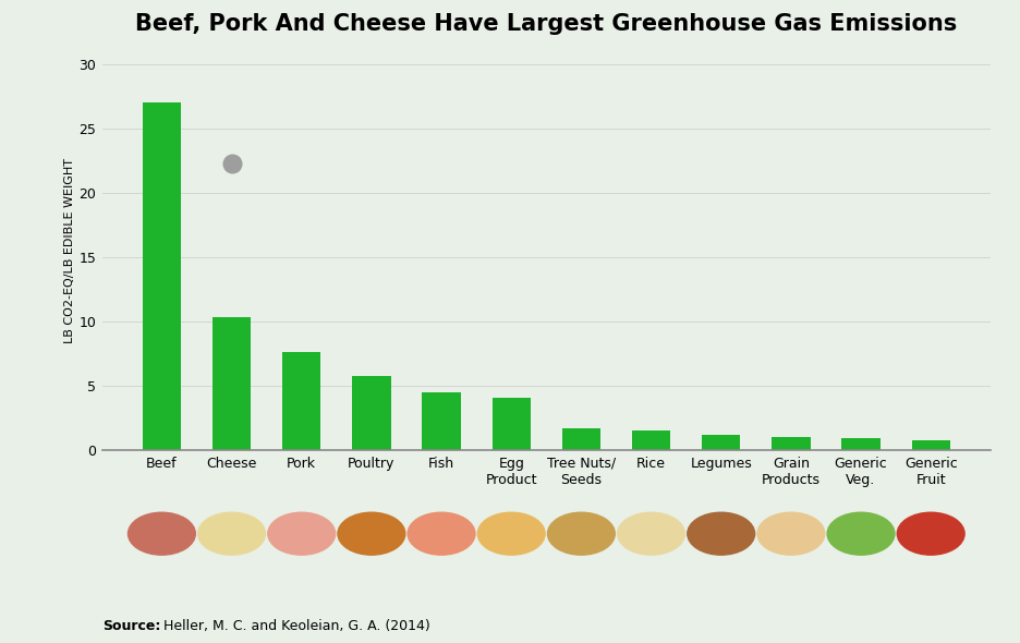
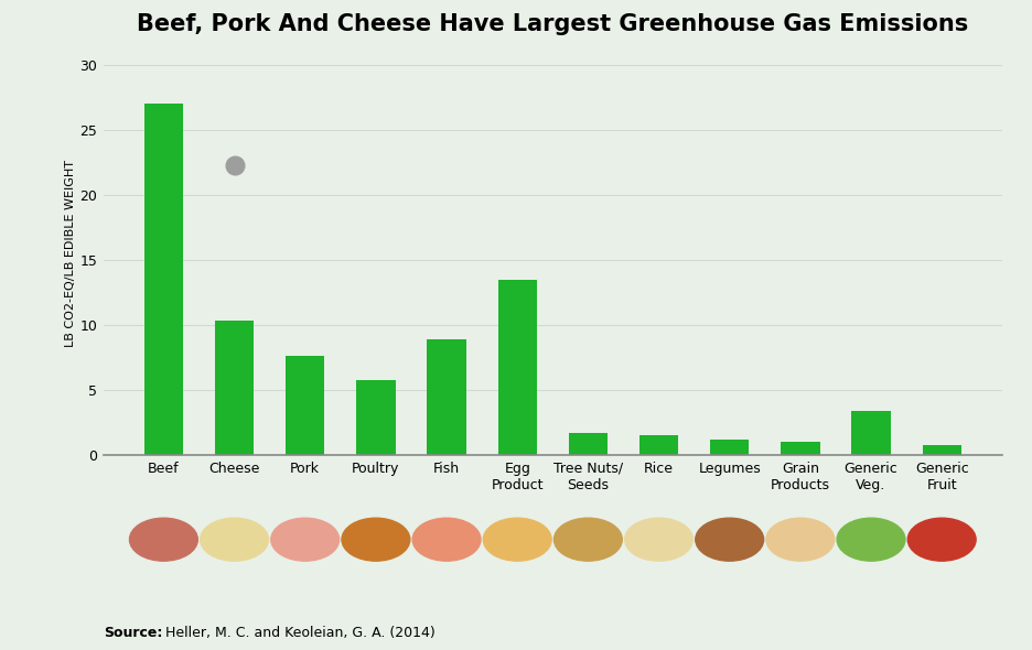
Fish: 4.5 -> 8.9
Egg Product: 4.1 -> 13.5
Generic Veg.: 0.9 -> 3.4
